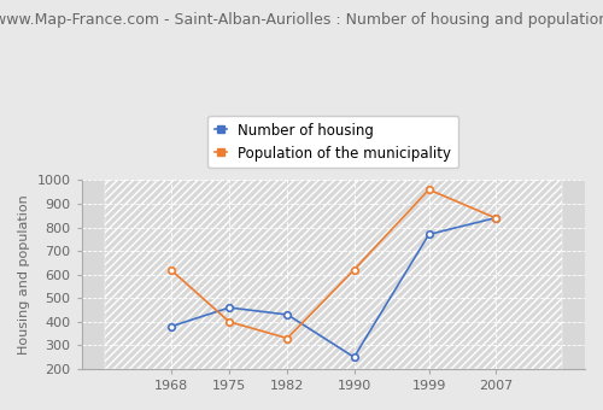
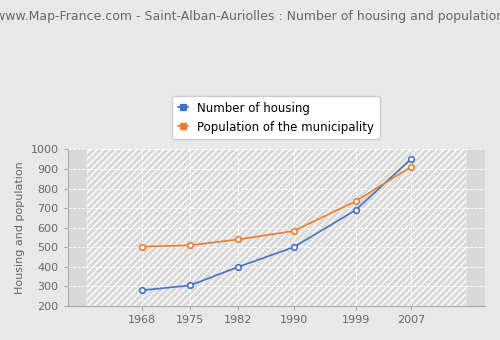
Number of housing/1968: 380 -> 280
Population of the municipality/1968: 620 -> 500
Number of housing/1975: 460 -> 300
Population of the municipality/1975: 400 -> 510
Number of housing/1982: 430 -> 400
Population of the municipality/1982: 330 -> 540
Number of housing/1990: 250 -> 500
Population of the municipality/1990: 620 -> 580
Number of housing/1999: 770 -> 690
Population of the municipality/1999: 960 -> 740
Number of housing/2007: 840 -> 950
Population of the municipality/2007: 840 -> 910
